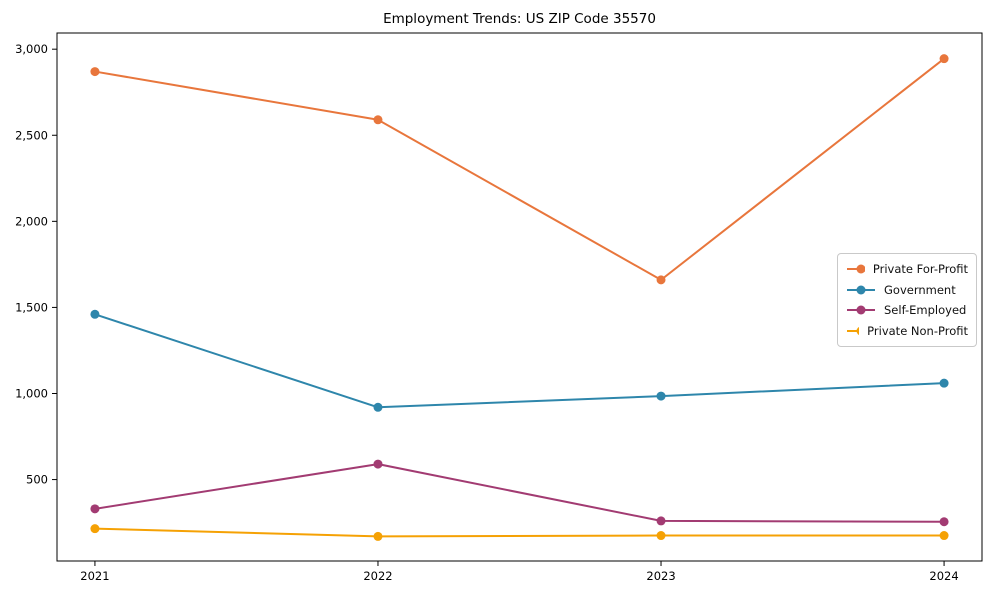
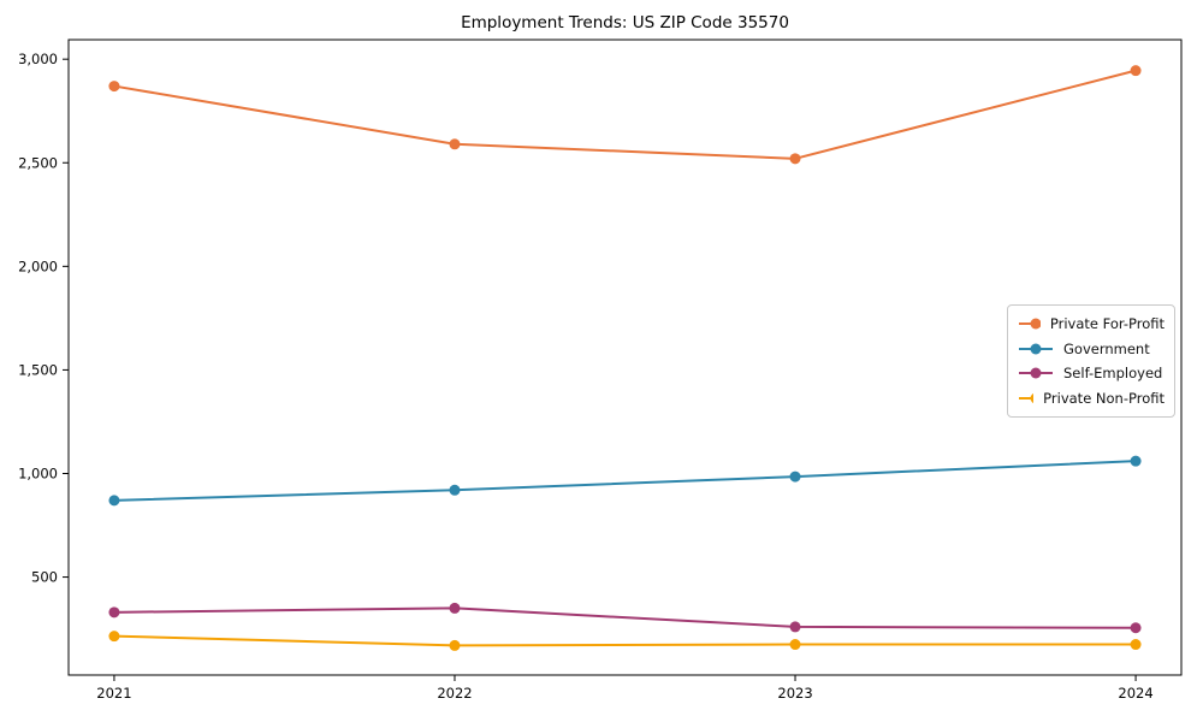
Government/2021: 1460 -> 870
Self-Employed/2022: 590 -> 350
Private For-Profit/2023: 1660 -> 2520
